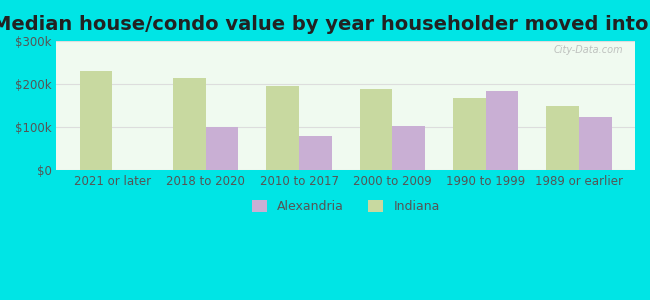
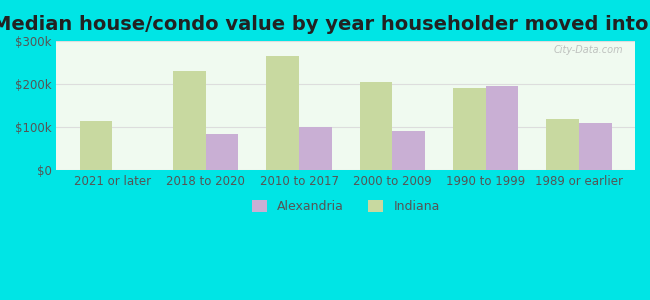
Indiana/2021 or later: $230k -> $115k
Indiana/2018 to 2020: $215k -> $230k
Alexandria/2018 to 2020: $100k -> $85k
Indiana/2010 to 2017: $195k -> $265k
Alexandria/2010 to 2017: $80k -> $100k
Indiana/2000 to 2009: $188k -> $205k
Alexandria/2000 to 2009: $103k -> $90k
Indiana/1990 to 1999: $168k -> $190k
Alexandria/1990 to 1999: $183k -> $195k
Indiana/1989 or earlier: $150k -> $120k
Alexandria/1989 or earlier: $123k -> $110k
